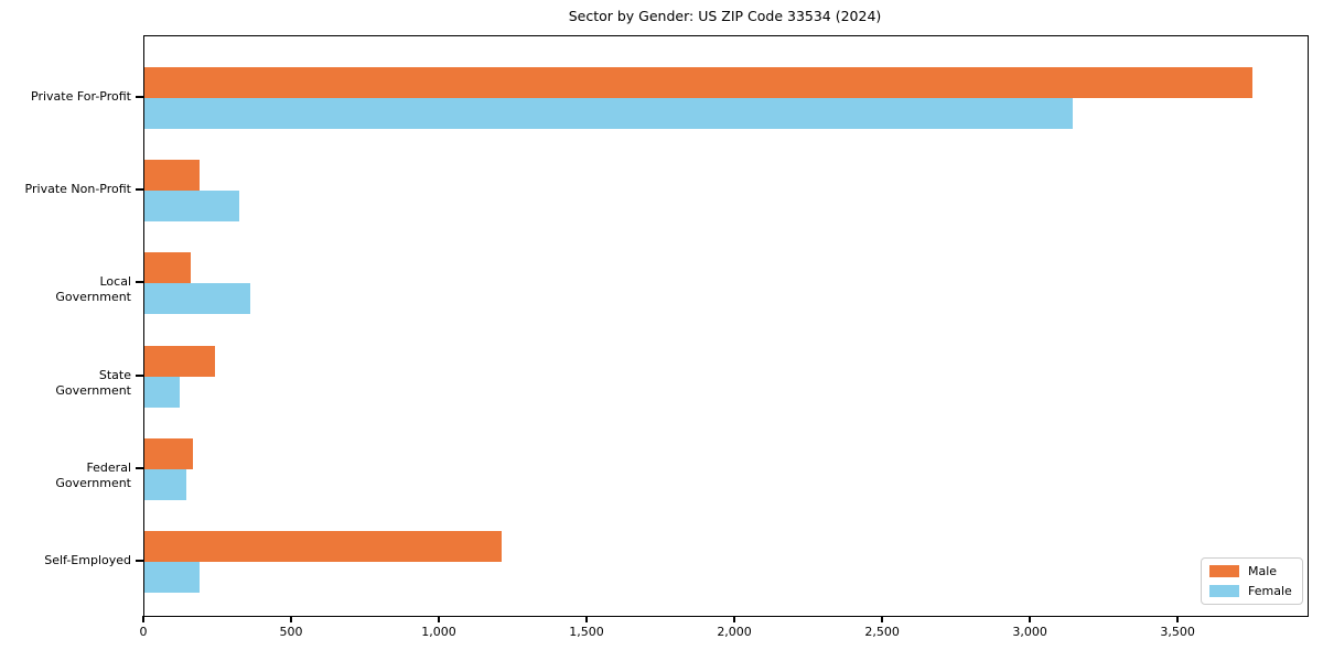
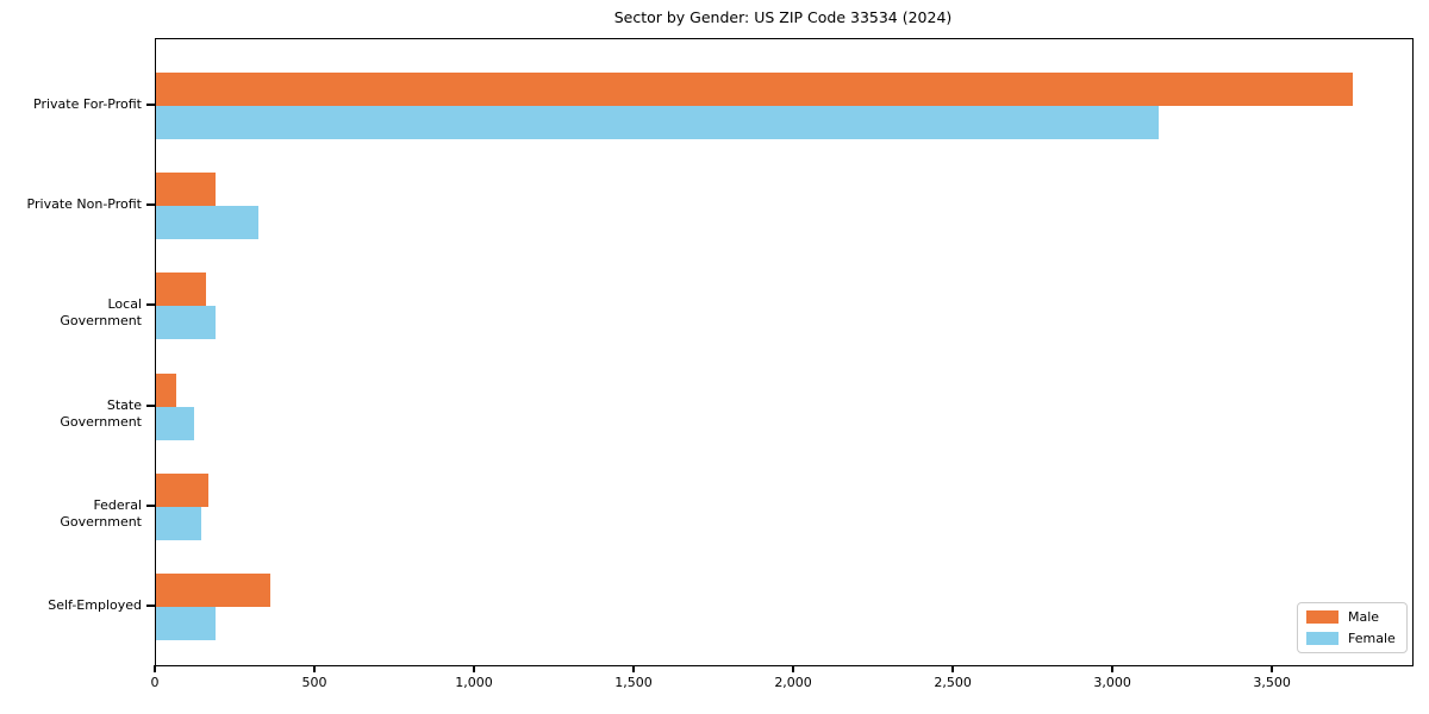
Female/Local Government: 360 -> 180
Male/State Government: 240 -> 60
Male/Self-Employed: 1210 -> 360
